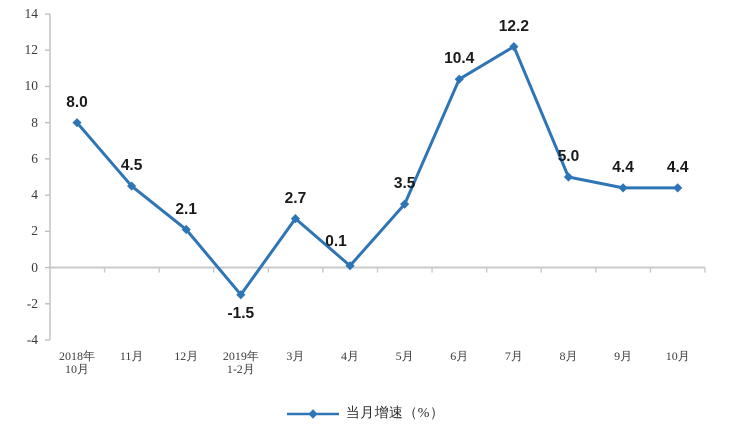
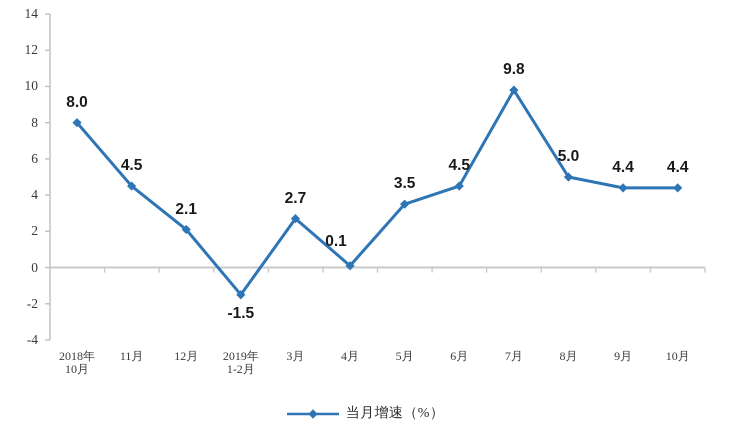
6月: 10.4 -> 4.5
7月: 12.2 -> 9.8
